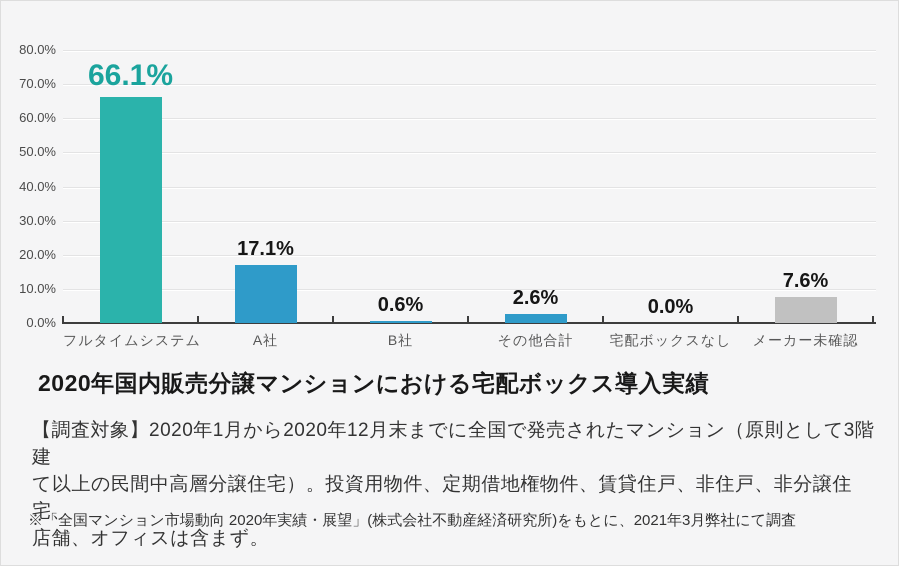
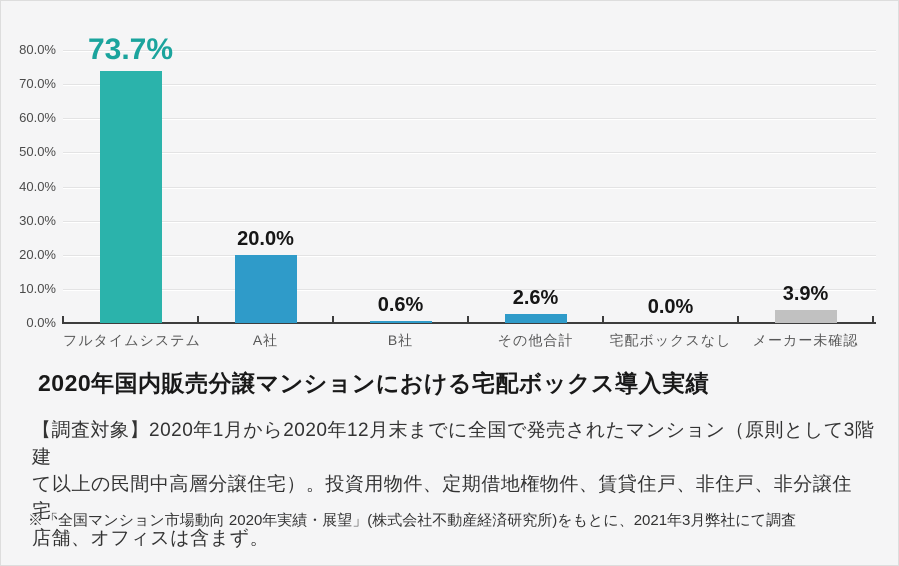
フルタイムシステム: 66.1% -> 73.7%
A社: 17.1% -> 20.0%
メーカー未確認: 7.6% -> 3.9%
